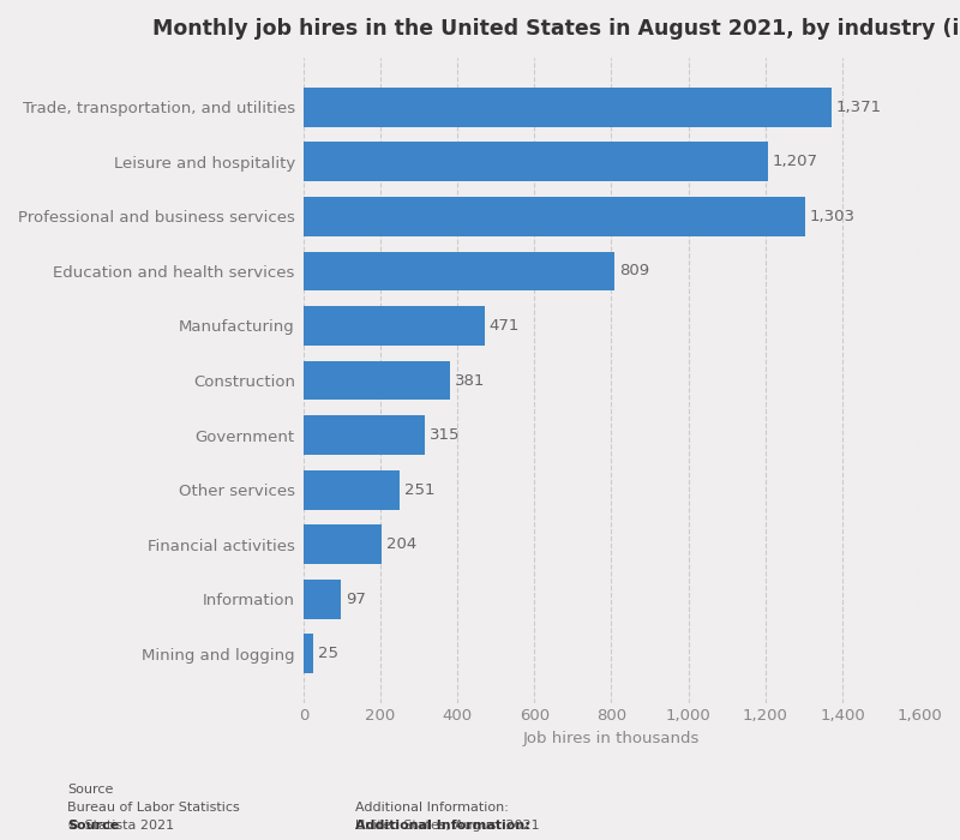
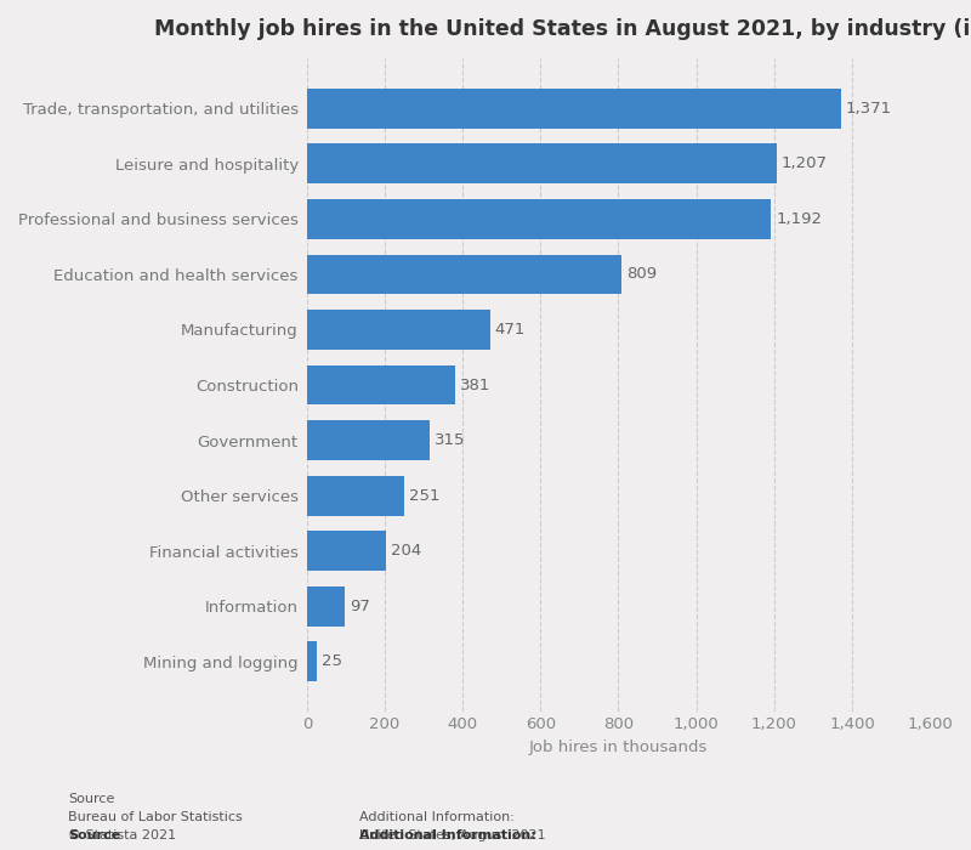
Professional and business services: 1,303 -> 1,192
